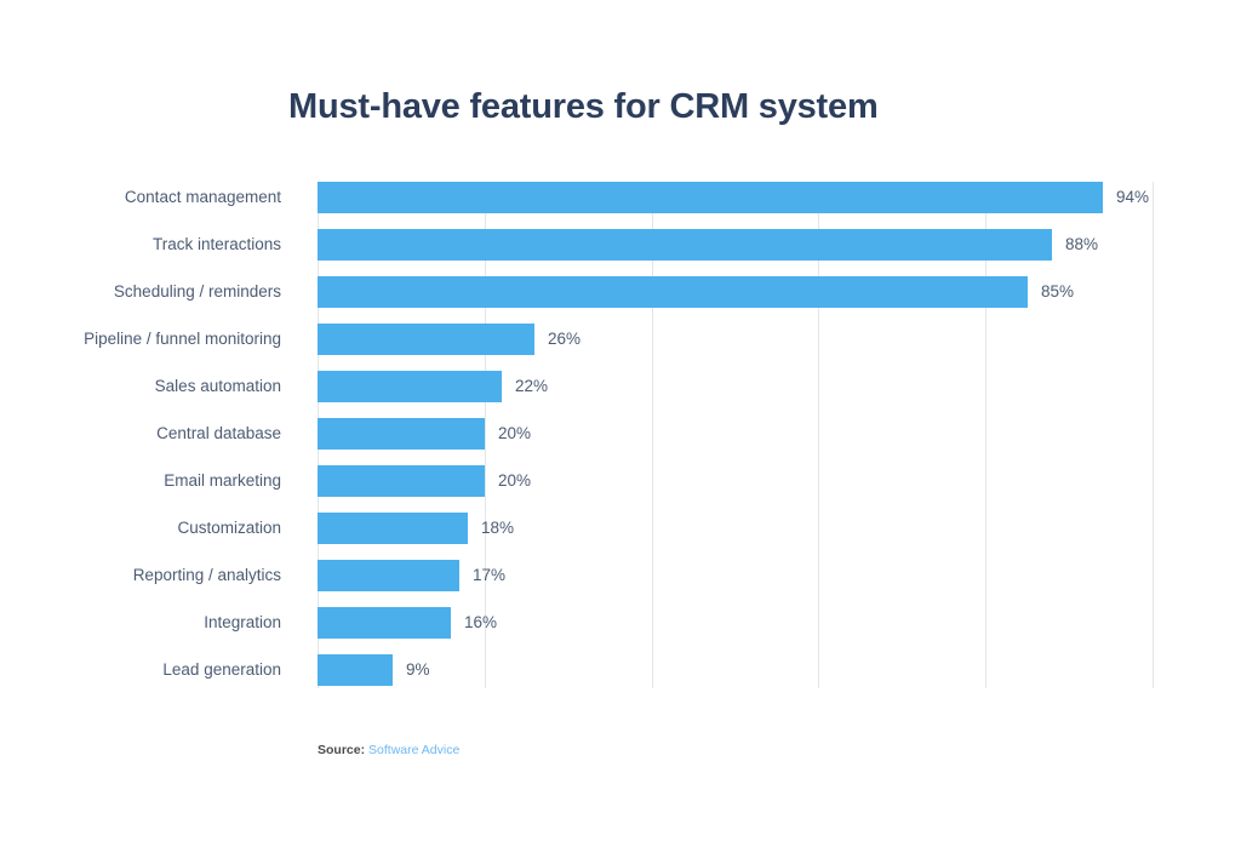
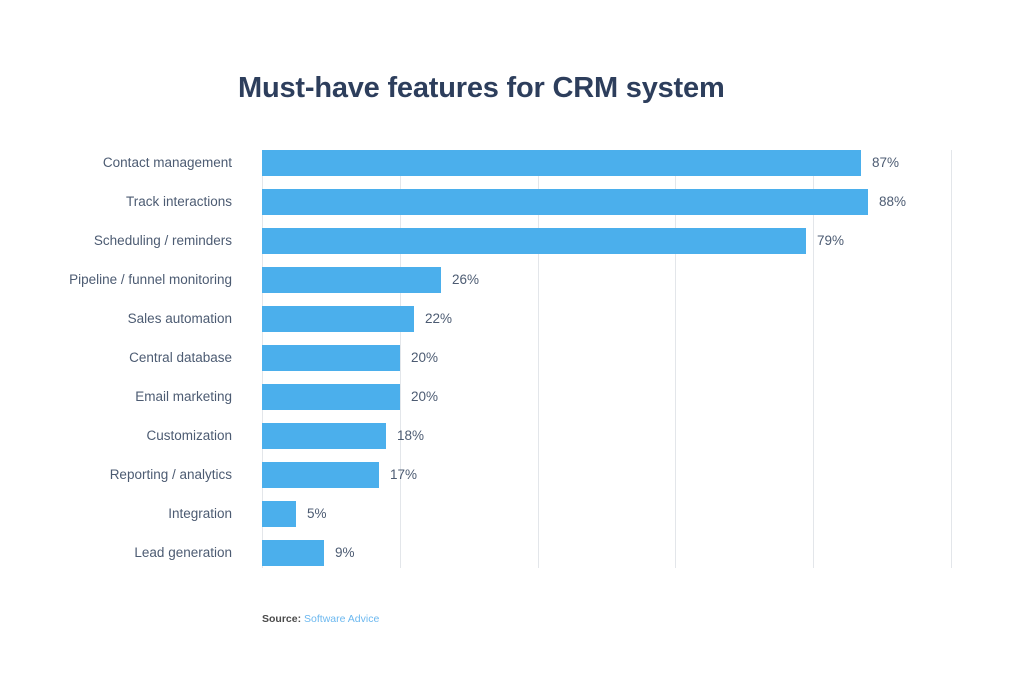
Contact management: 94% -> 87%
Scheduling / reminders: 85% -> 79%
Integration: 16% -> 5%
